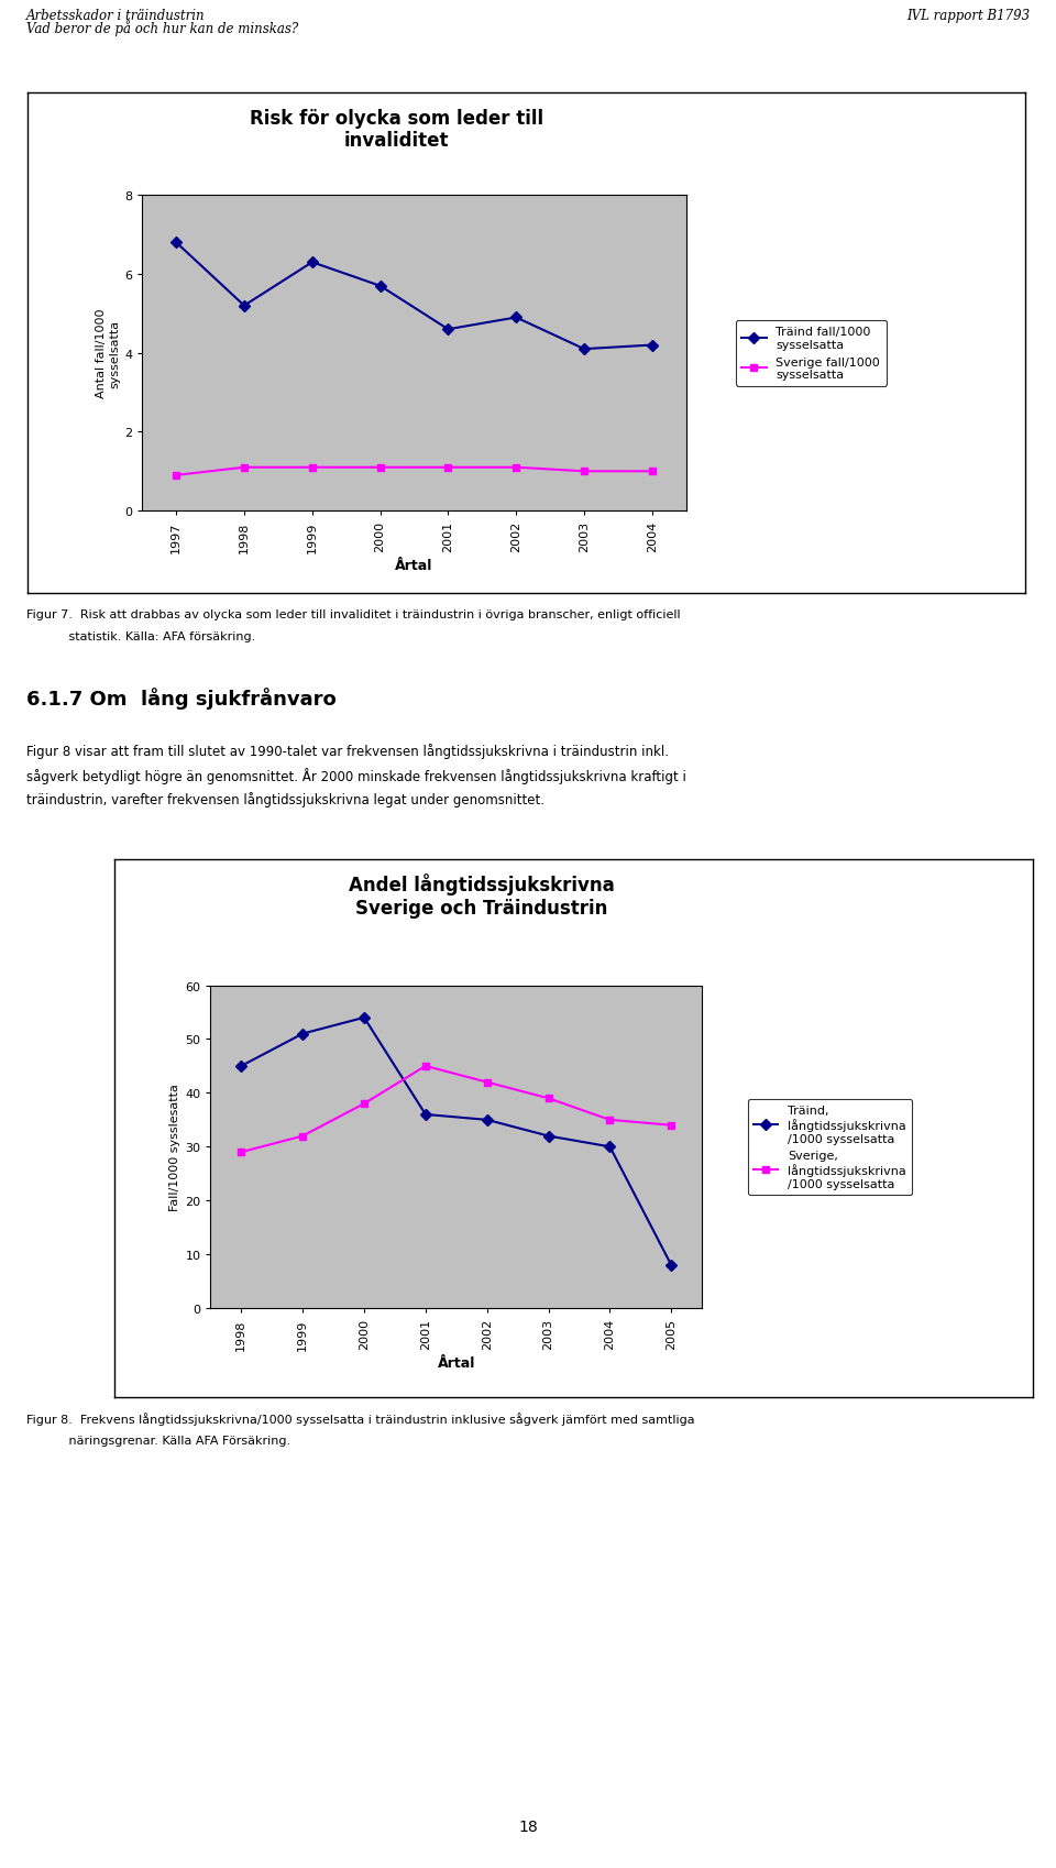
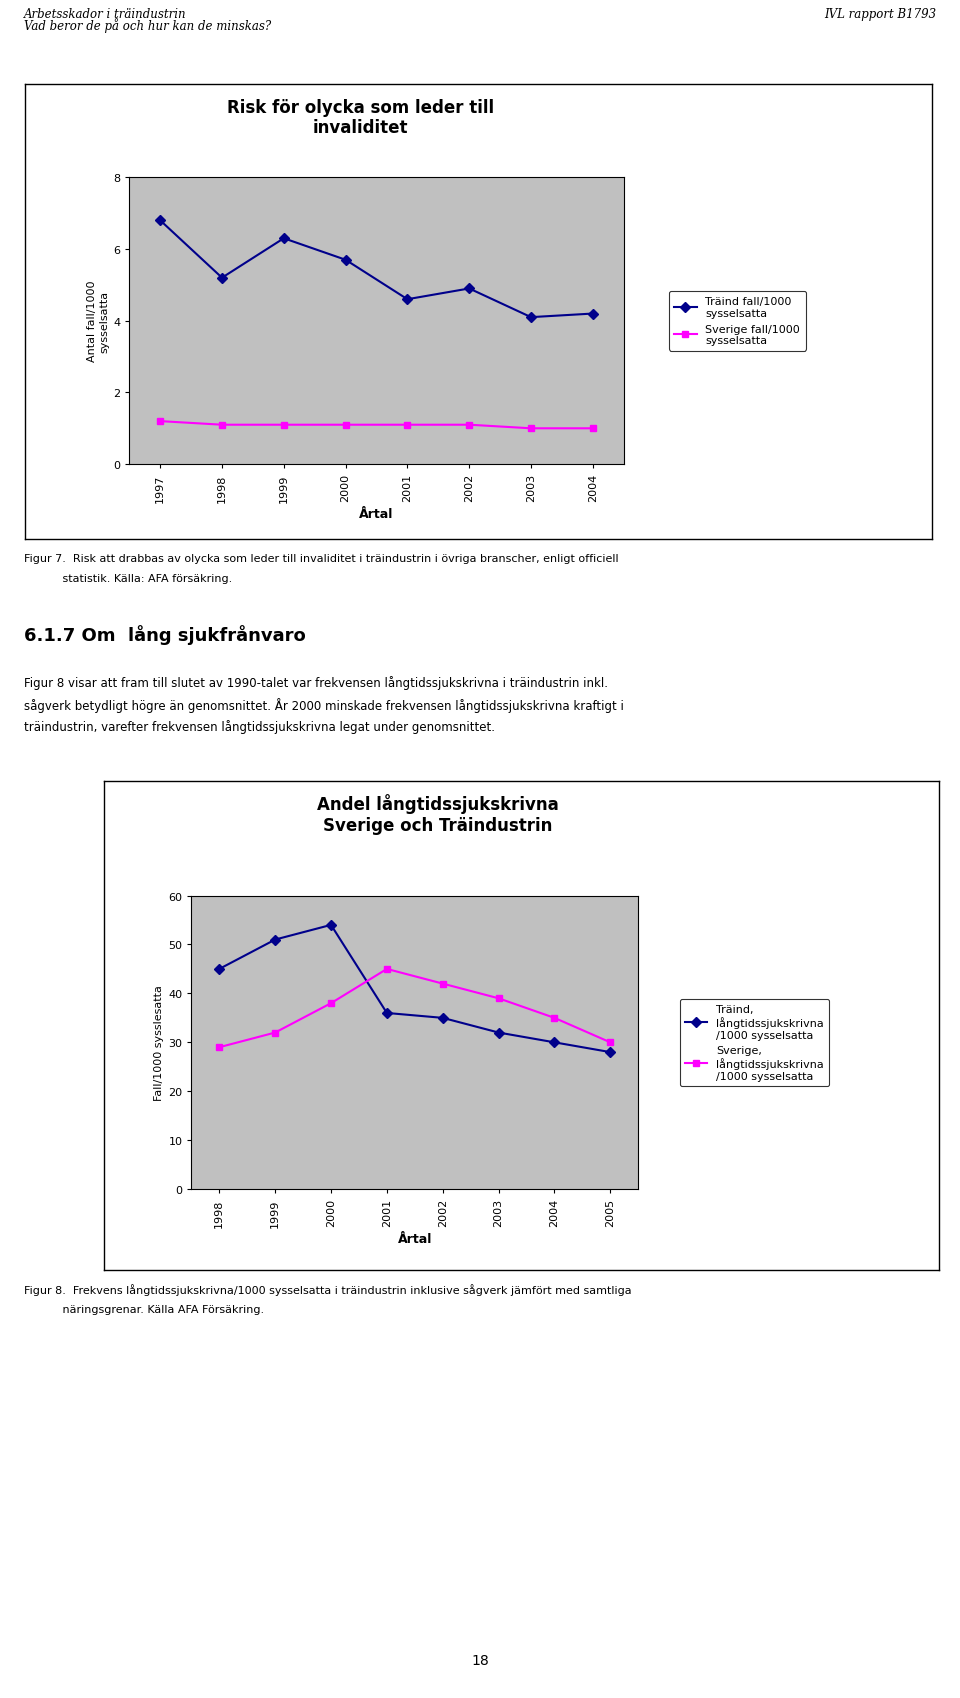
Sverige fall/1000 sysselsatta/1997: 0.9 -> 1.2
Träind, långtidssjukskrivna /1000 sysselsatta/2005: 8 -> 28
Sverige, långtidssjukskrivna /1000 sysselsatta/2005: 34 -> 30
